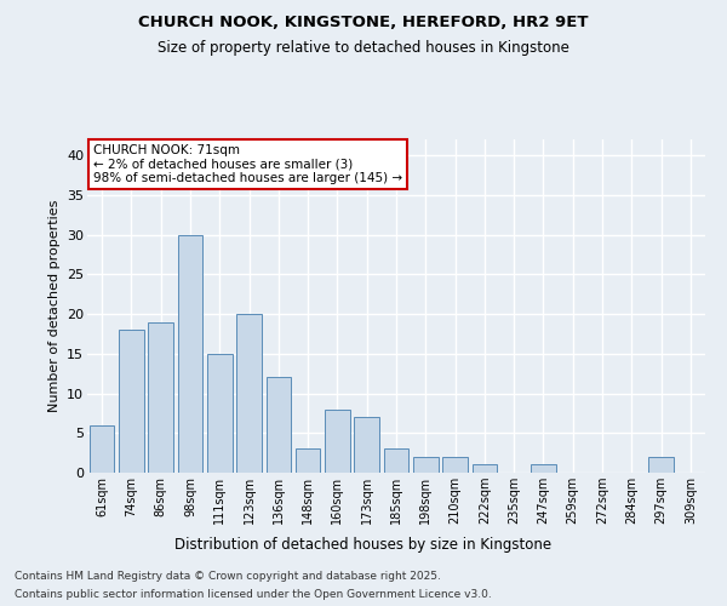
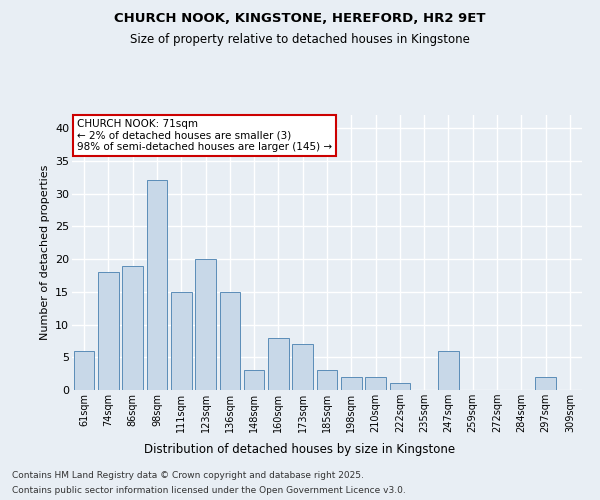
98sqm: 30 -> 32
136sqm: 12 -> 15
247sqm: 1 -> 6
